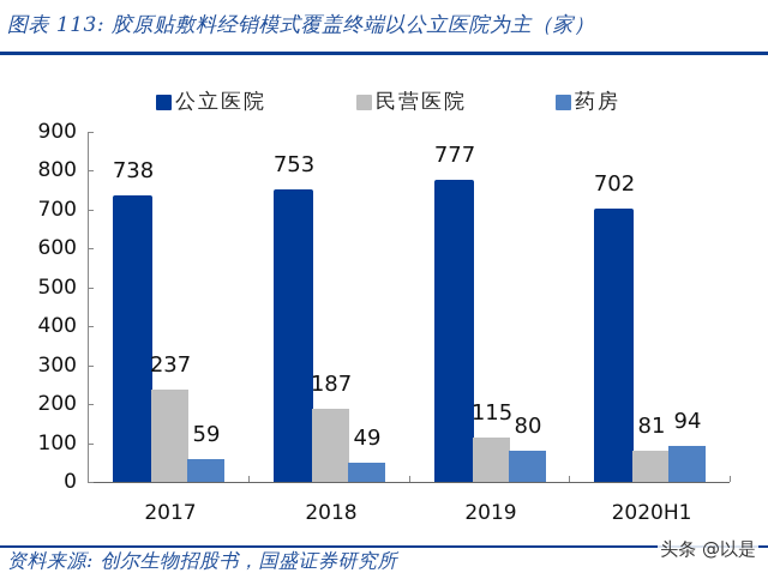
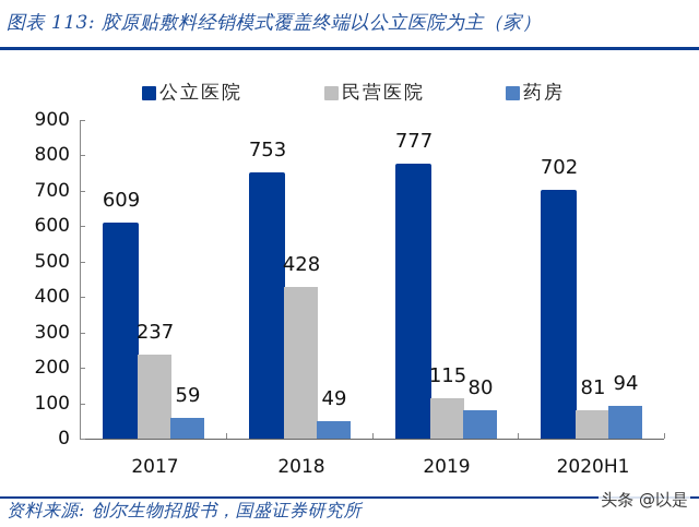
公立医院/2017: 738 -> 609
民营医院/2018: 187 -> 428
